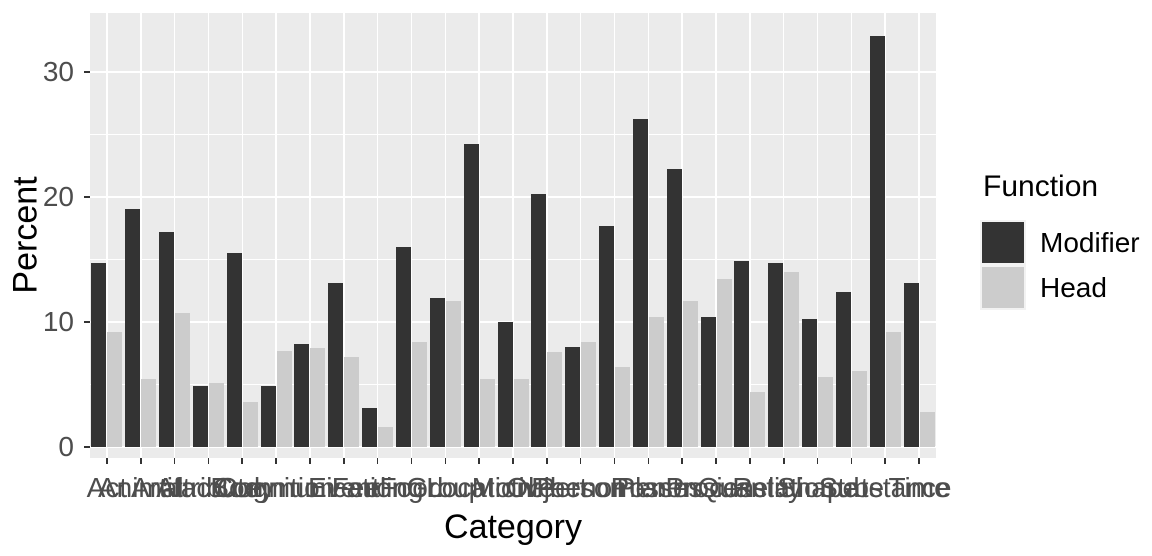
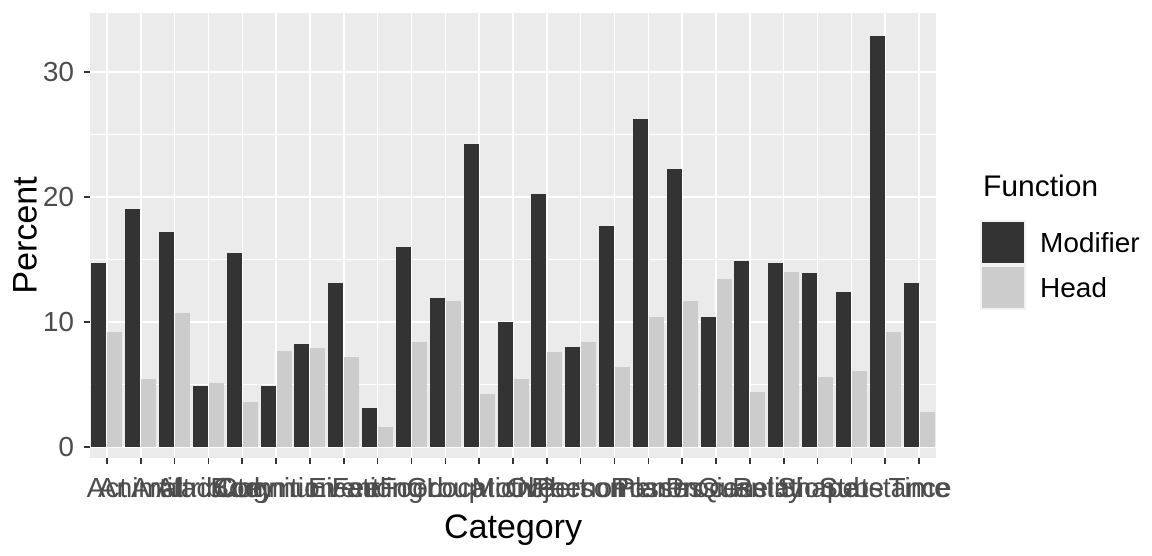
Head/Location: 5.4 -> 4.2
Modifier/Shape: 10.2 -> 13.9
